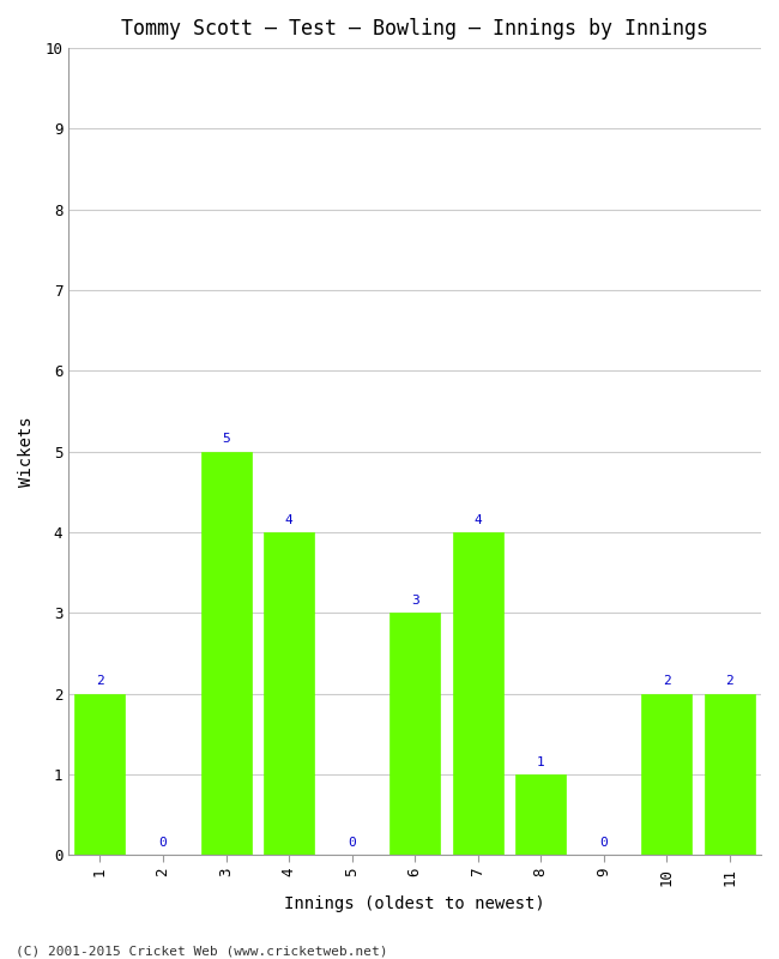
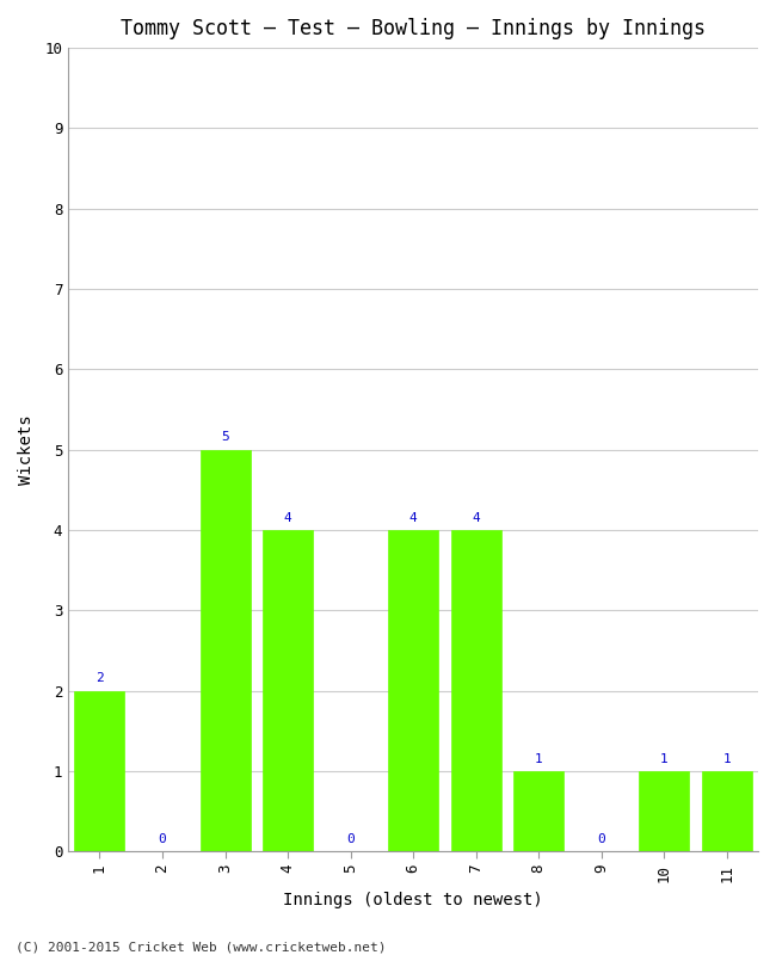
6: 3 -> 4
10: 2 -> 1
11: 2 -> 1
